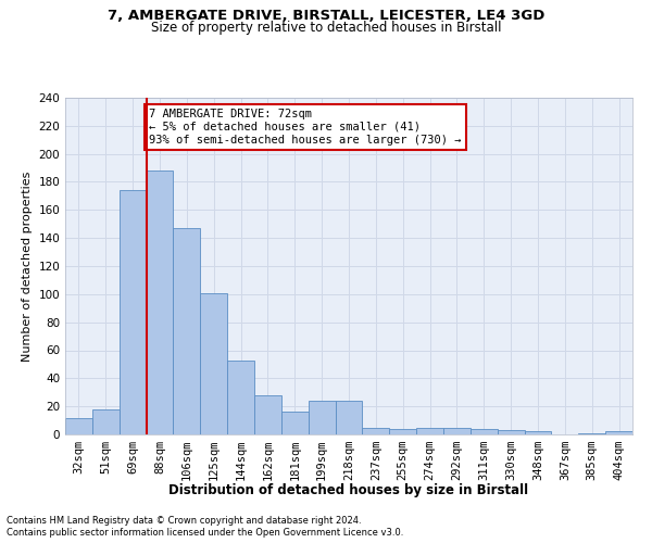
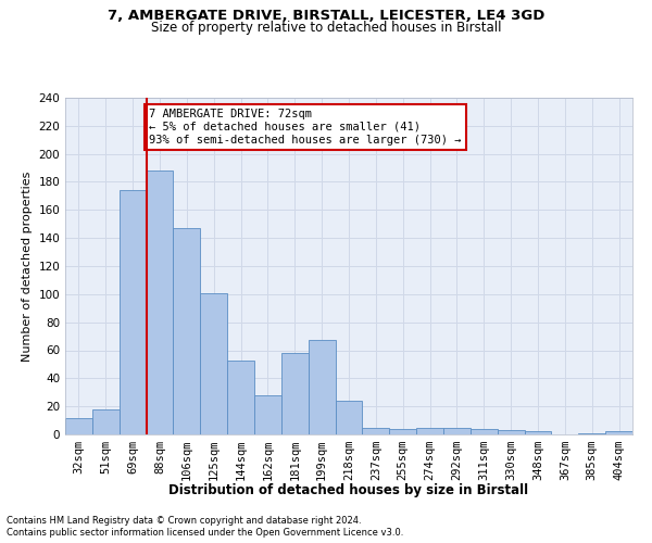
181sqm: 16 -> 58
199sqm: 24 -> 67
